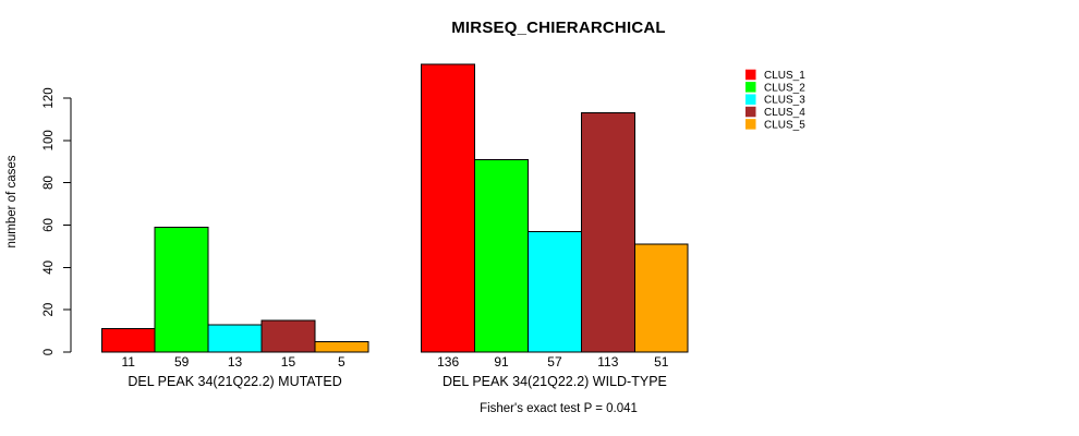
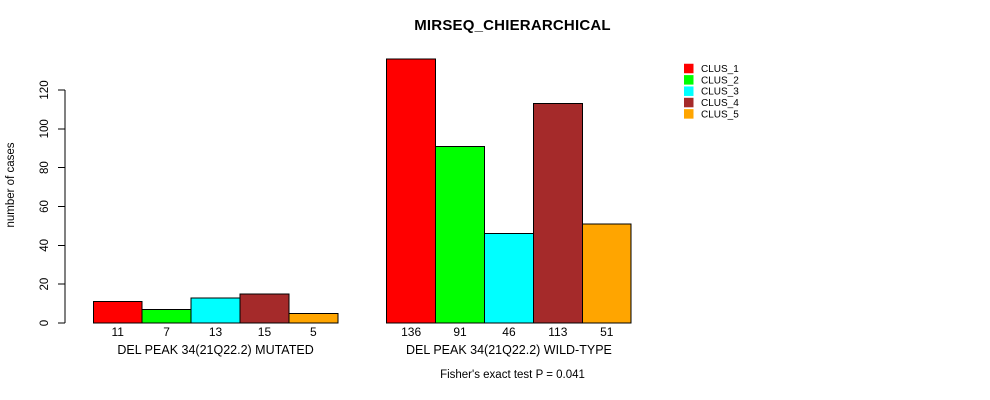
CLUS_2/DEL PEAK 34(21Q22.2) MUTATED: 59 -> 7
CLUS_3/DEL PEAK 34(21Q22.2) WILD-TYPE: 57 -> 46
